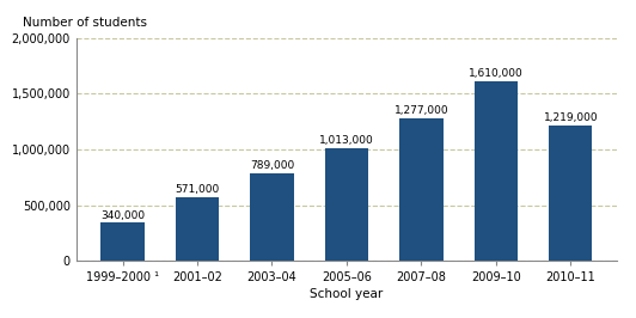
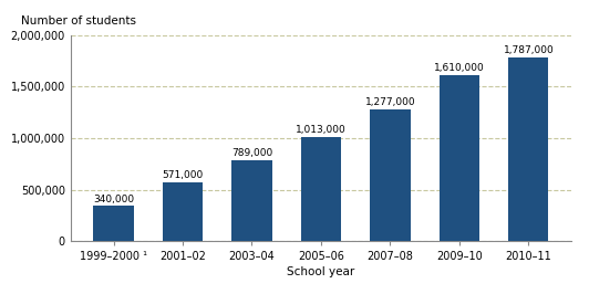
2010–11: 1,219,000 -> 1,787,000
